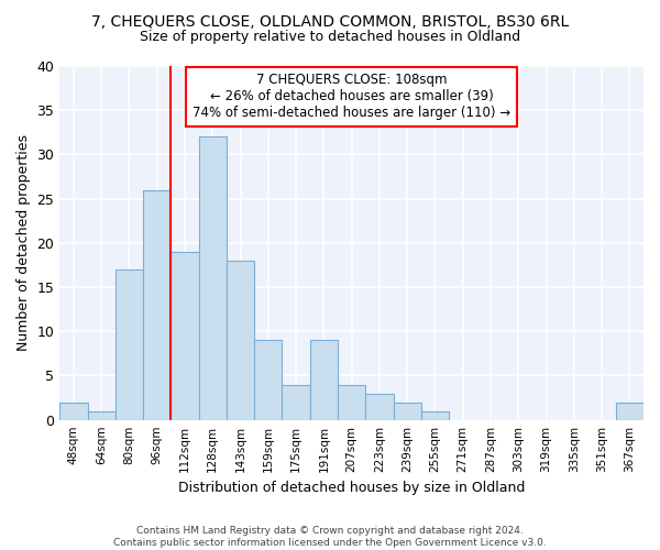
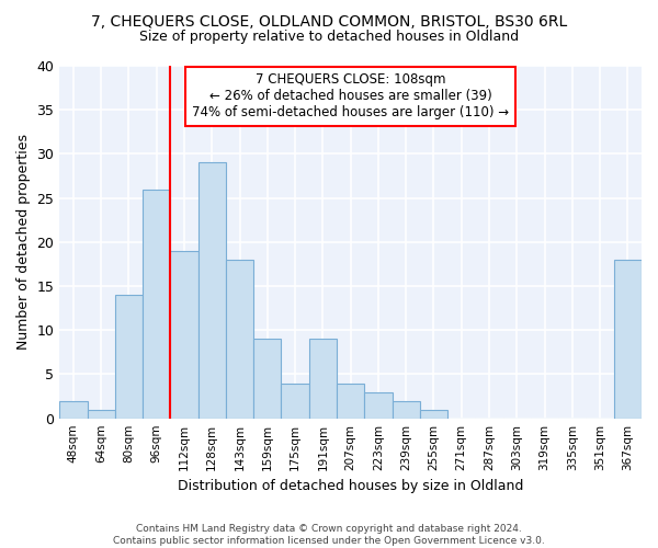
80sqm: 17 -> 14
128sqm: 32 -> 29
367sqm: 2 -> 18
